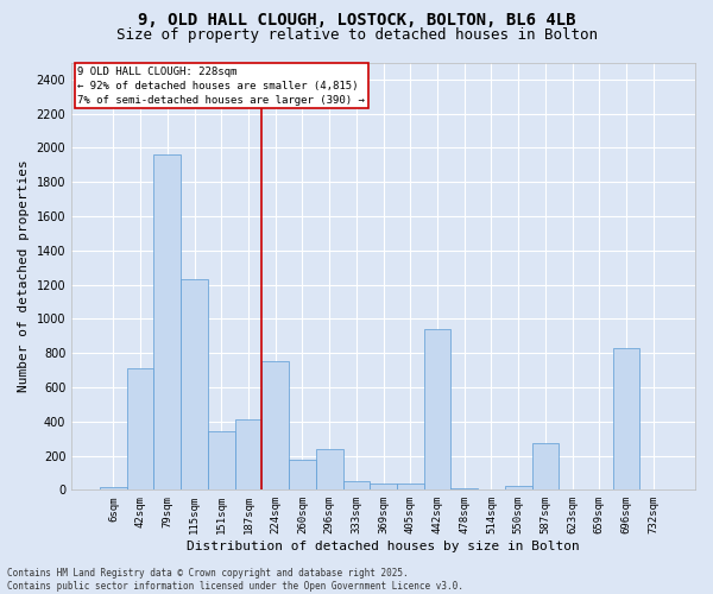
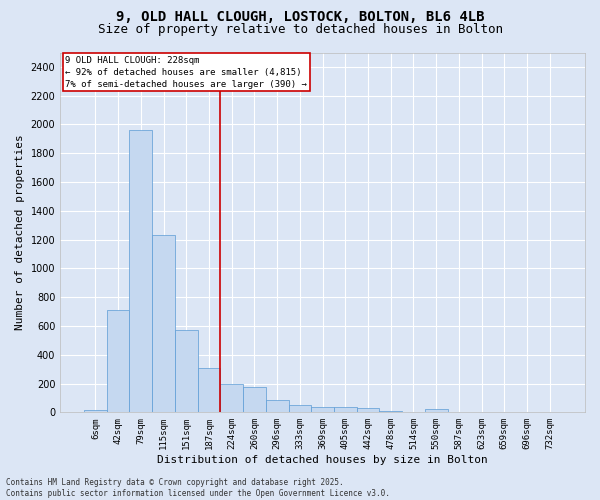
151sqm: 340 -> 580
187sqm: 410 -> 300
224sqm: 750 -> 200
296sqm: 240 -> 80
442sqm: 940 -> 30
587sqm: 270 -> 0
696sqm: 830 -> 0
